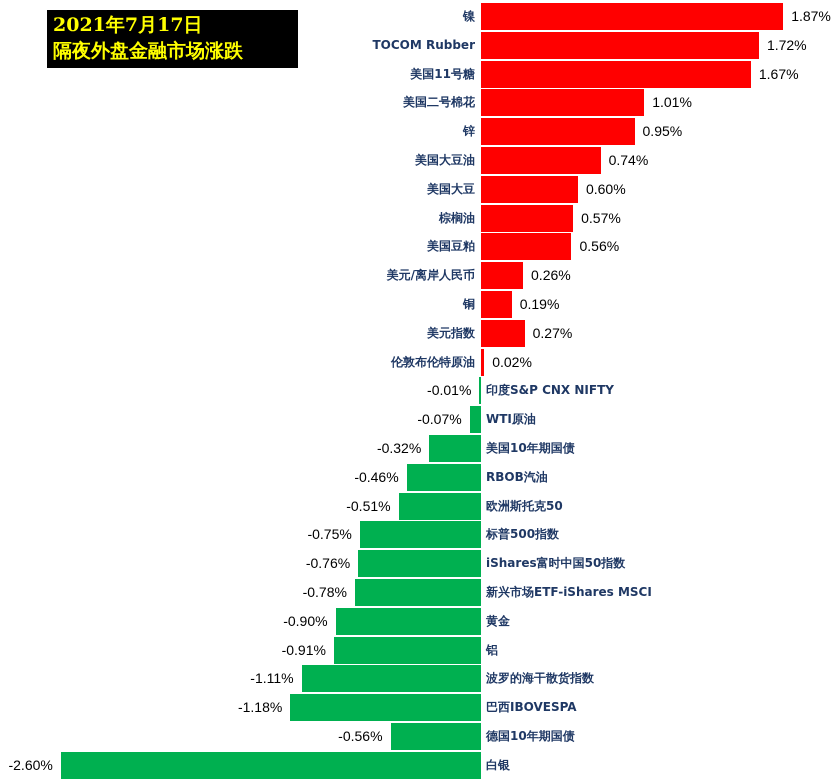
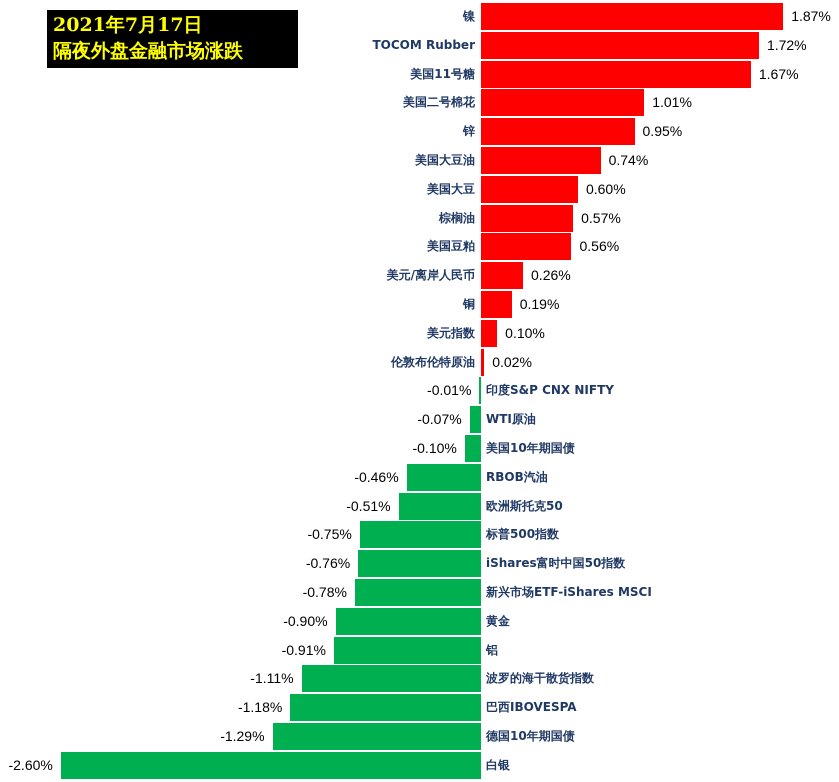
美元指数: 0.27% -> 0.10%
美国10年期国债: -0.32% -> -0.10%
德国10年期国债: -0.56% -> -1.29%
